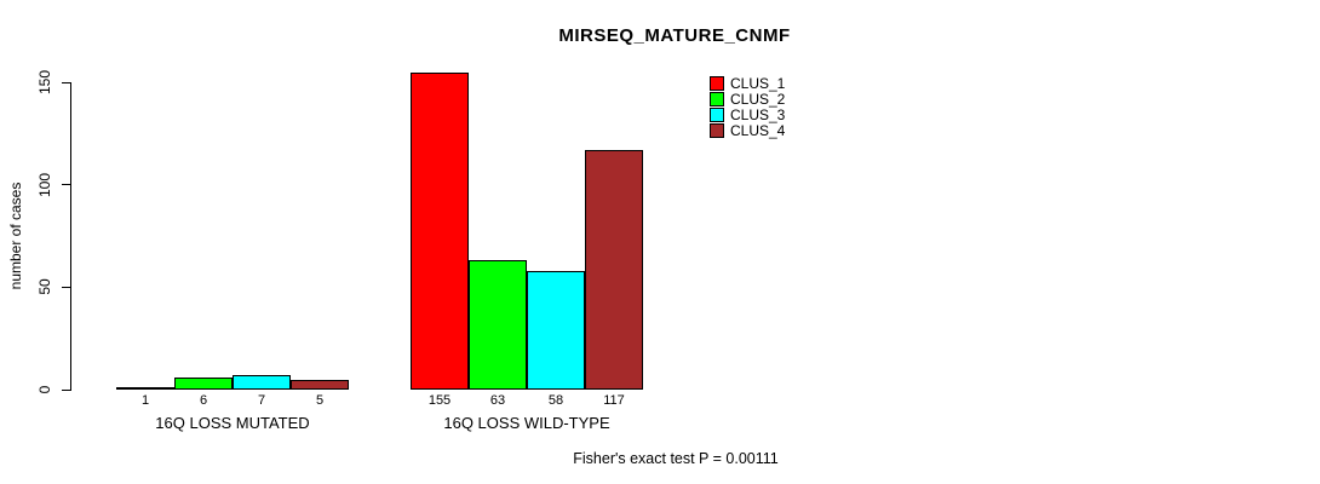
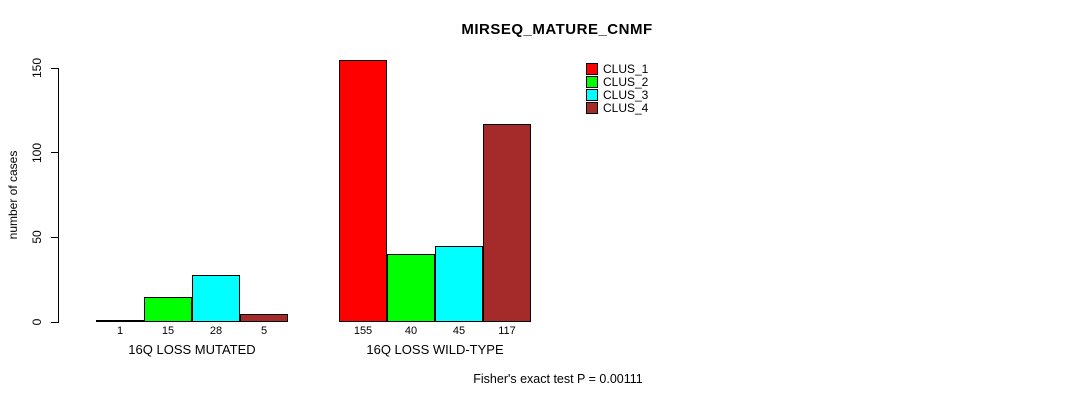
CLUS_2/16Q LOSS MUTATED: 6 -> 15
CLUS_3/16Q LOSS MUTATED: 7 -> 28
CLUS_2/16Q LOSS WILD-TYPE: 63 -> 40
CLUS_3/16Q LOSS WILD-TYPE: 58 -> 45
